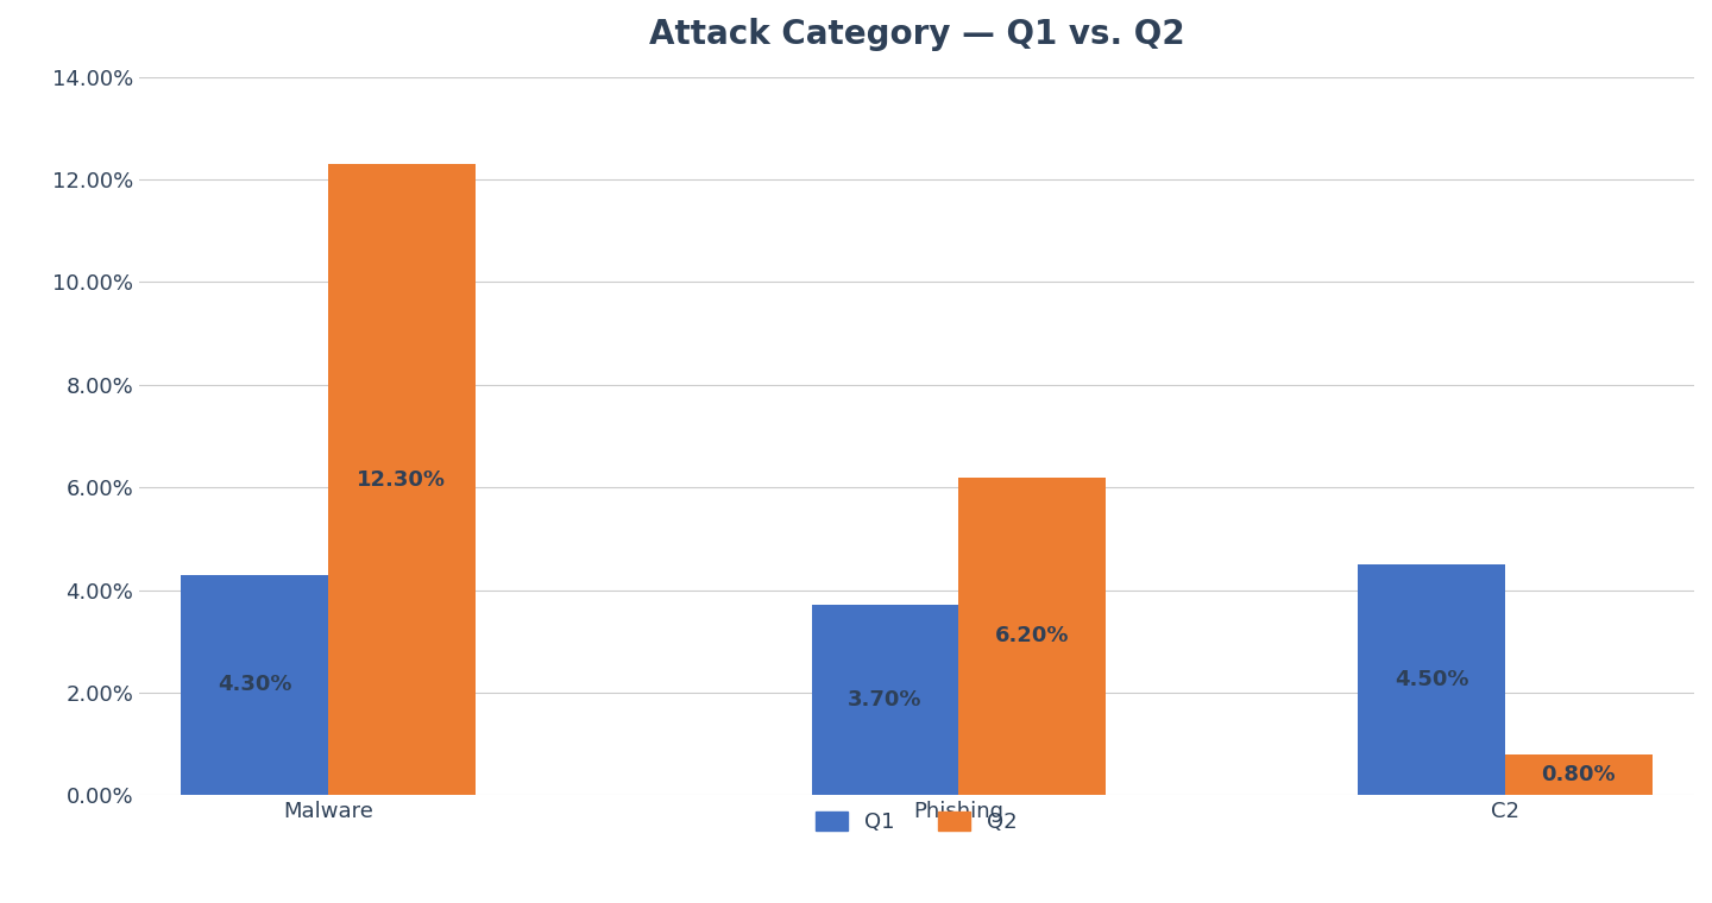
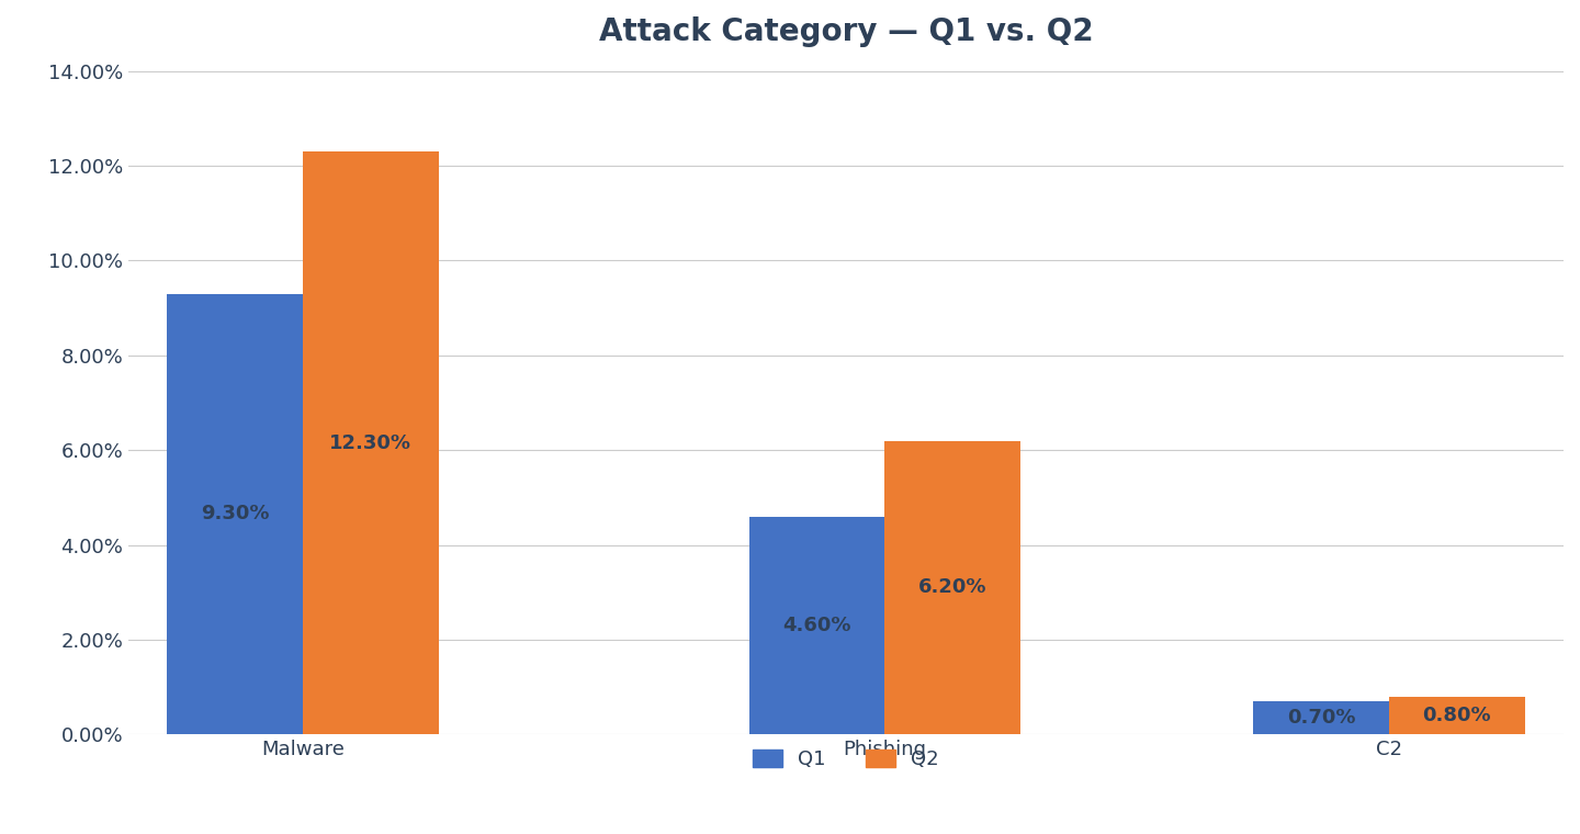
Q1/Malware: 4.30% -> 9.30%
Q1/Phishing: 3.70% -> 4.60%
Q1/C2: 4.50% -> 0.70%
